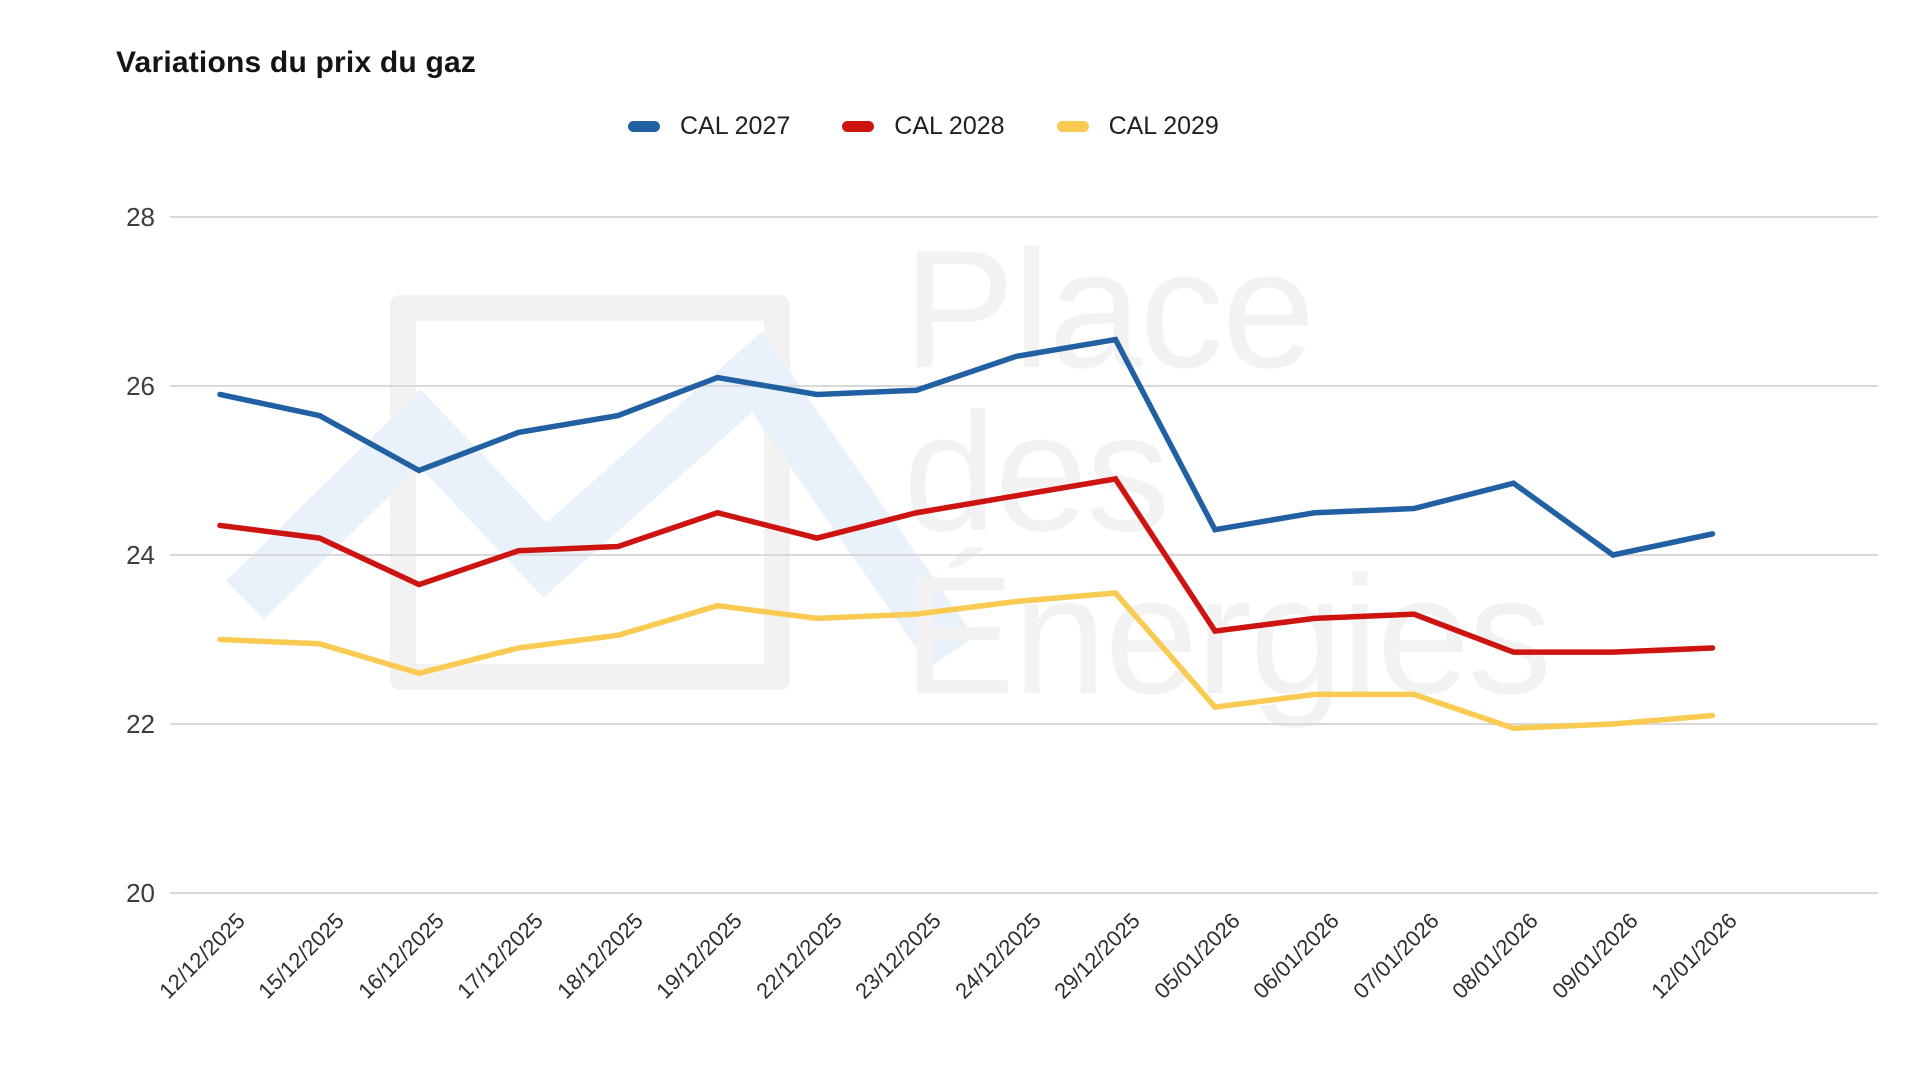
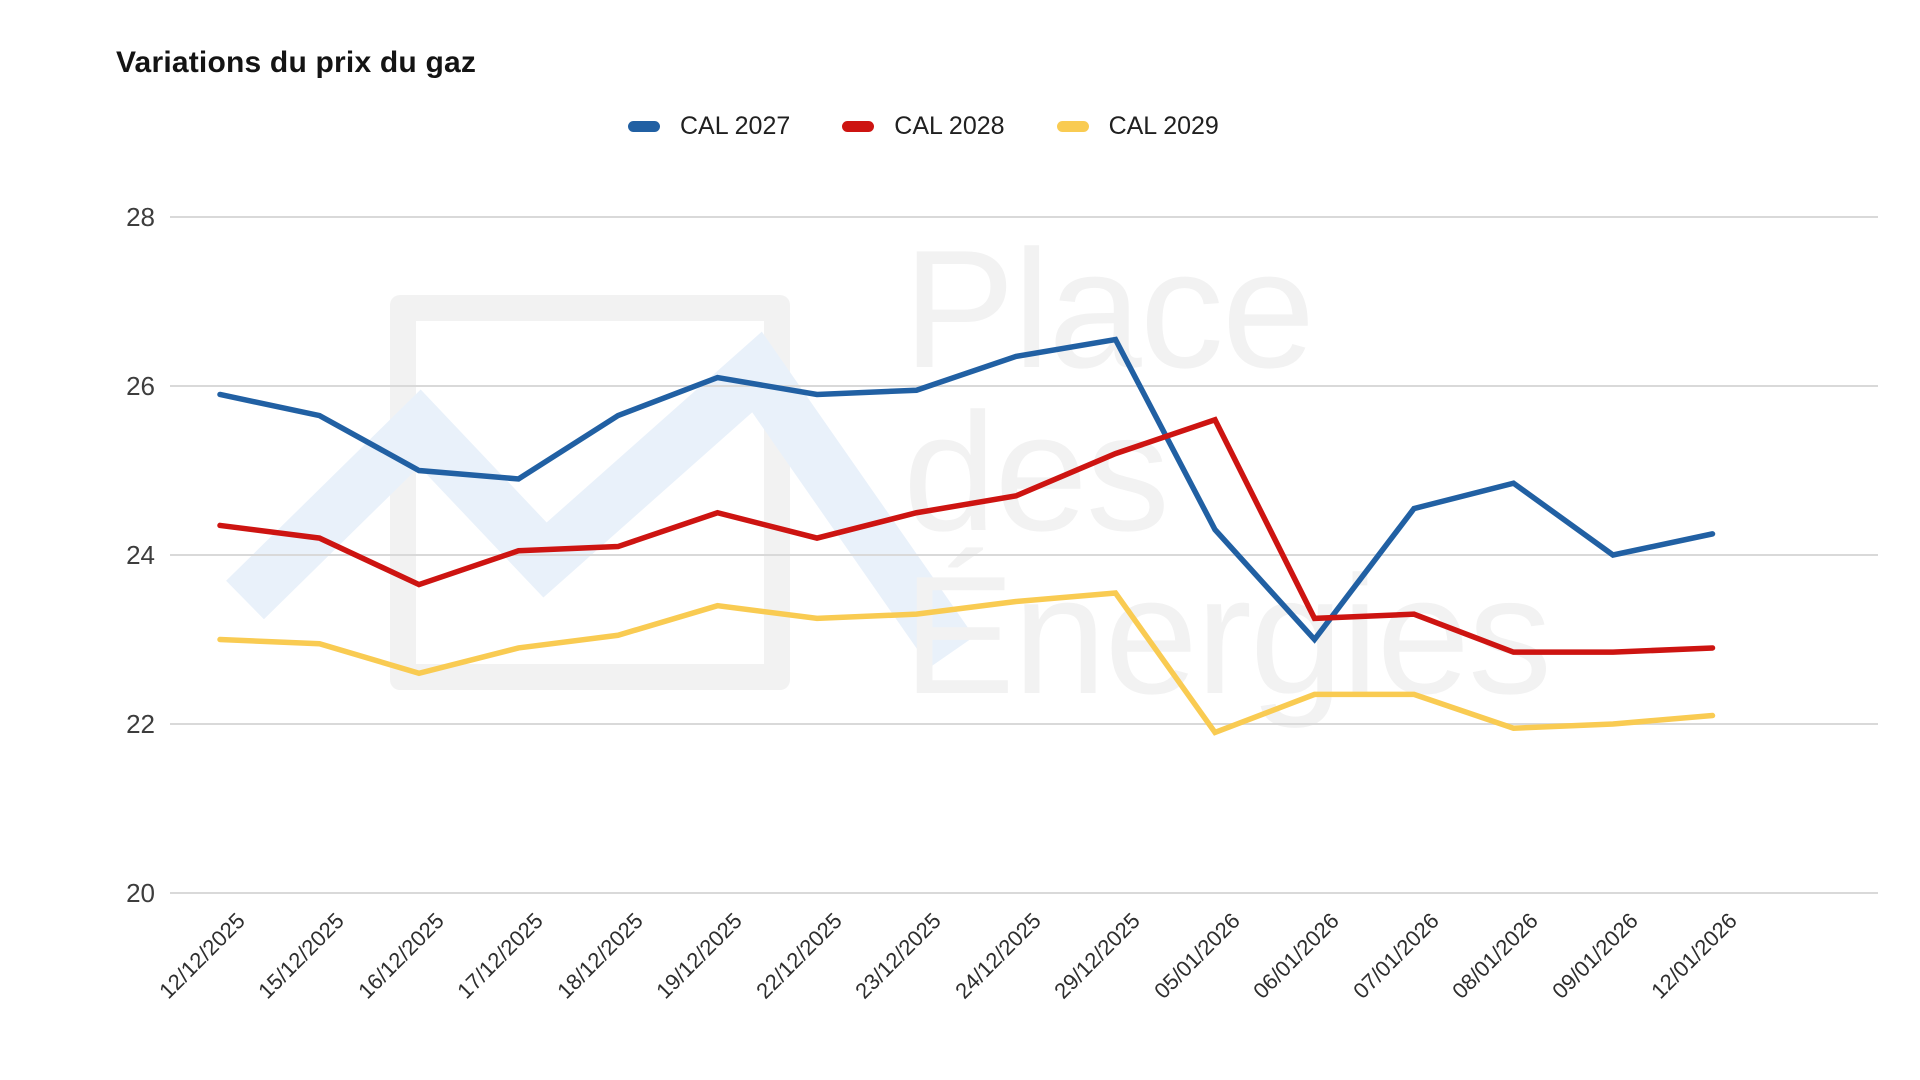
CAL 2027/17/12/2025: 25.4 -> 24.9
CAL 2028/29/12/2025: 24.9 -> 25.2
CAL 2028/05/01/2026: 23.1 -> 25.6
CAL 2029/05/01/2026: 22.2 -> 21.9
CAL 2027/06/01/2026: 24.5 -> 23.0
